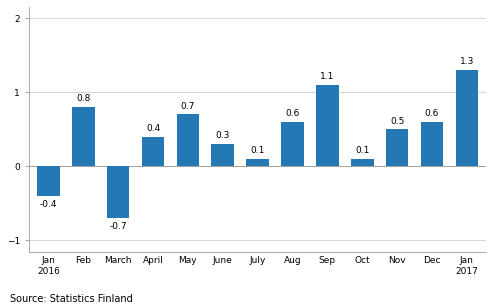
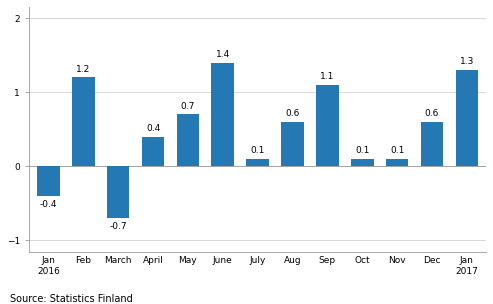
Feb: 0.8 -> 1.2
June: 0.3 -> 1.4
Nov: 0.5 -> 0.1
